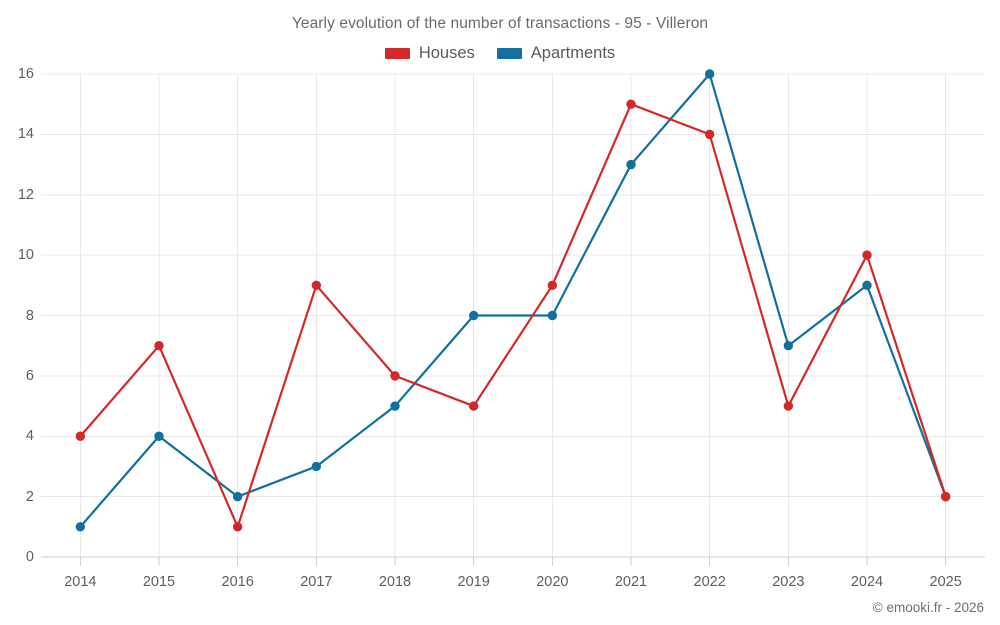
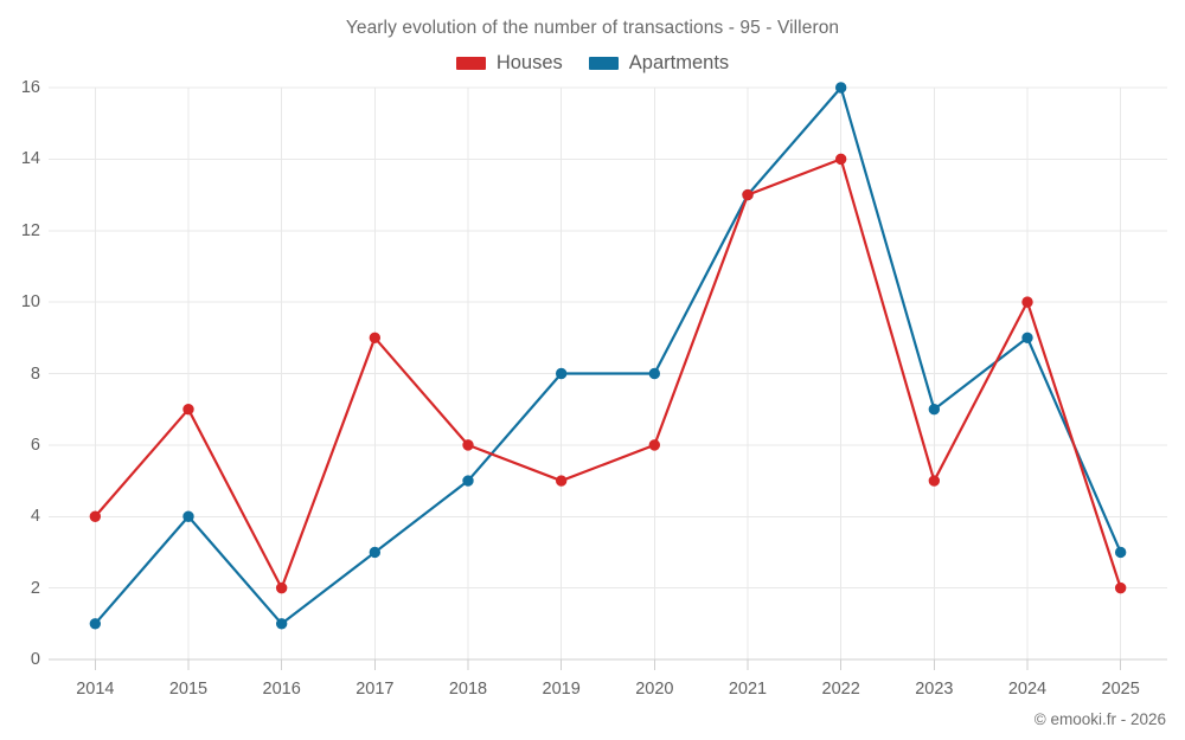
Houses/2016: 1 -> 2
Apartments/2016: 2 -> 1
Houses/2020: 9 -> 6
Houses/2021: 15 -> 13
Apartments/2025: 2 -> 3
